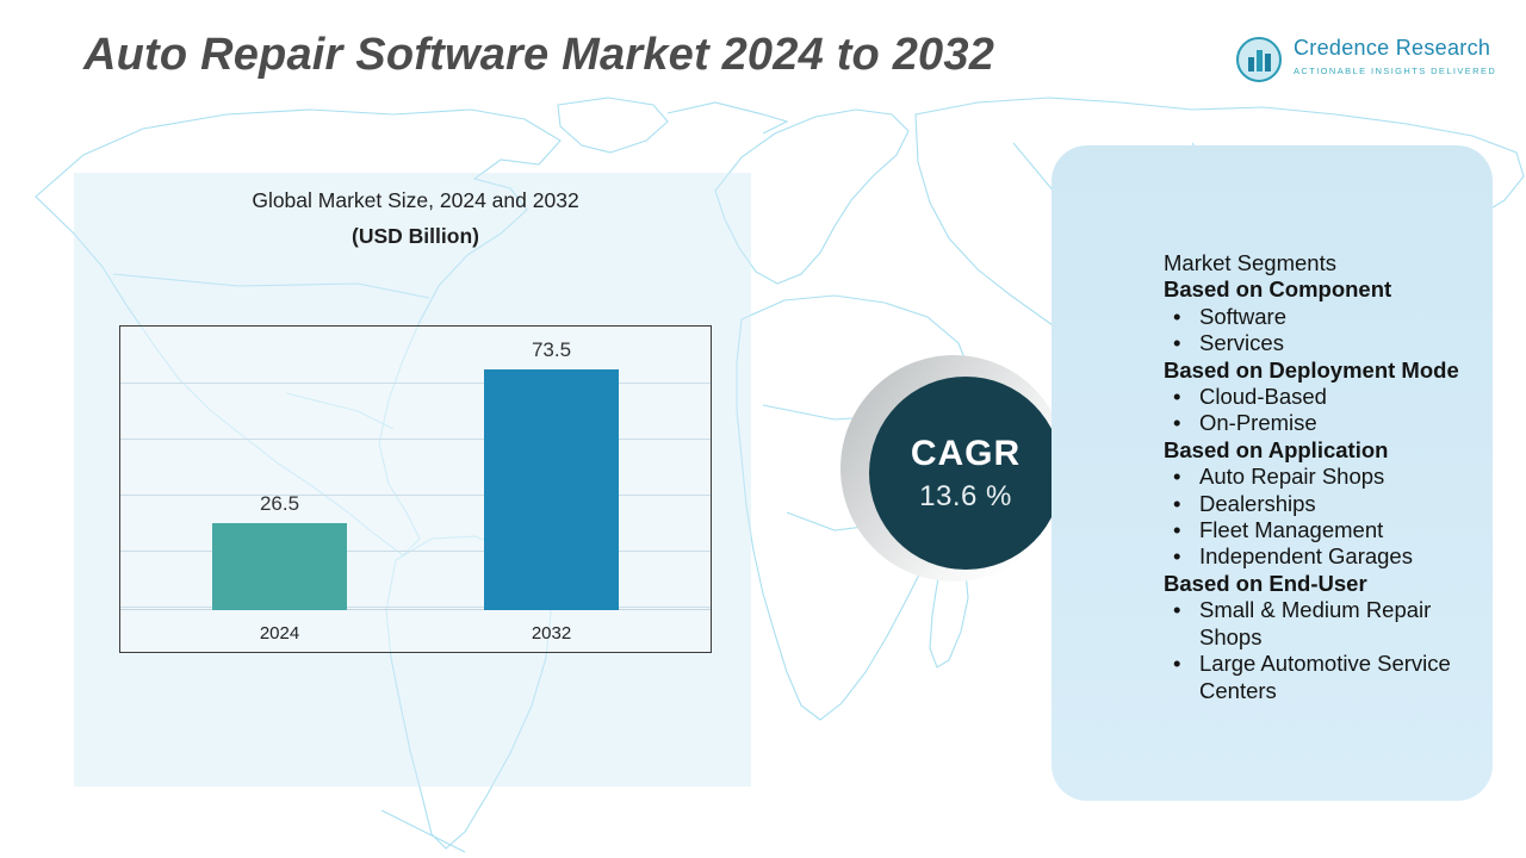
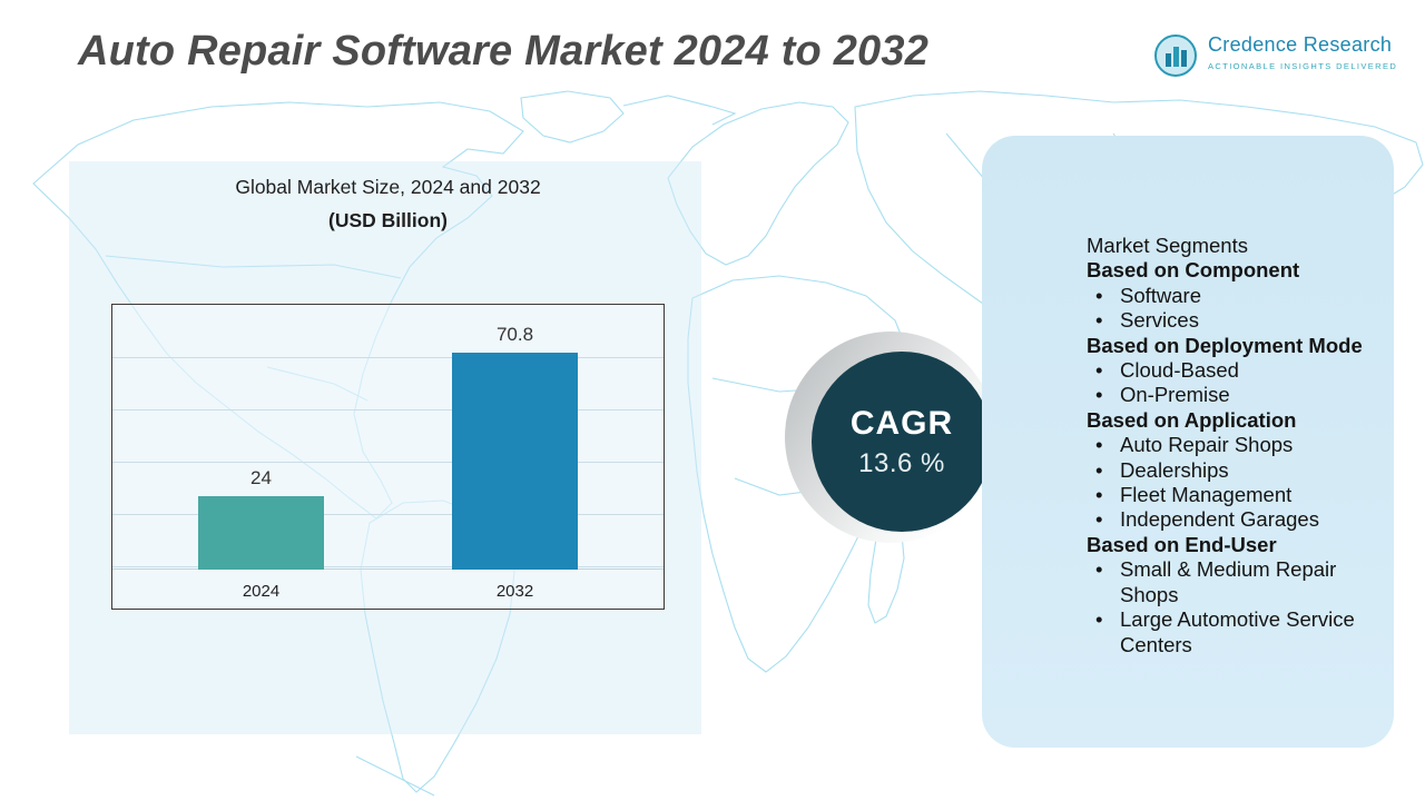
2024: 26.5 -> 24
2032: 73.5 -> 70.8
